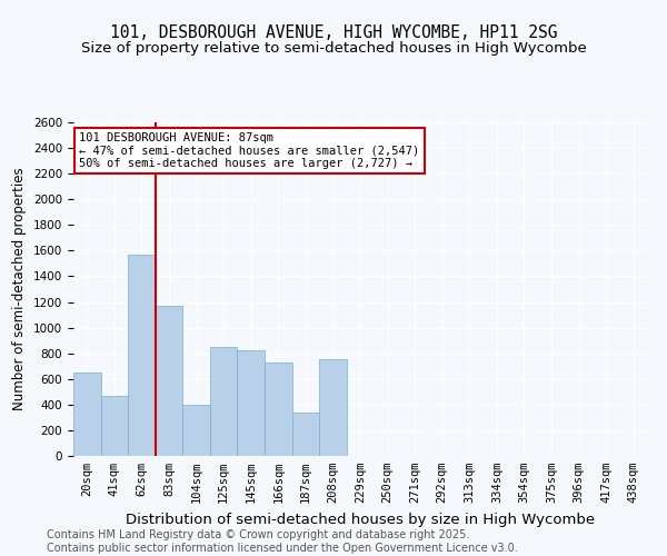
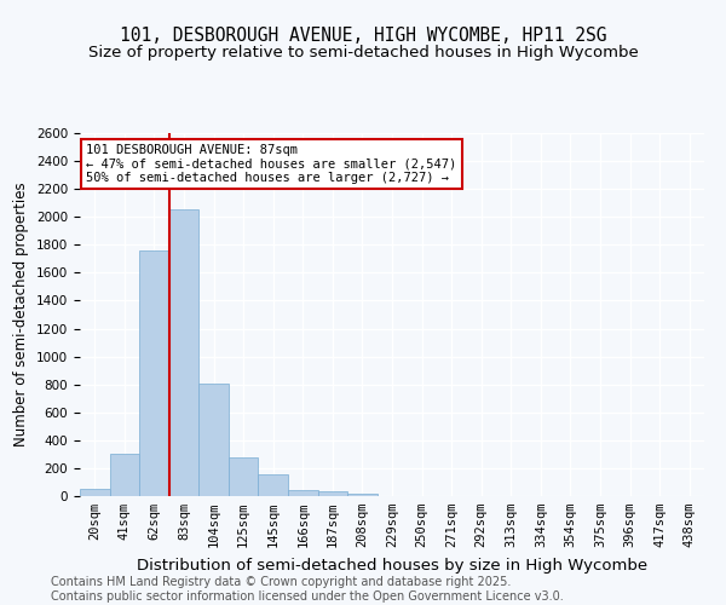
20sqm: 650 -> 60
41sqm: 470 -> 300
62sqm: 1570 -> 1760
83sqm: 1170 -> 2050
104sqm: 400 -> 810
125sqm: 850 -> 280
145sqm: 820 -> 160
166sqm: 730 -> 40
187sqm: 340 -> 40
208sqm: 750 -> 20
